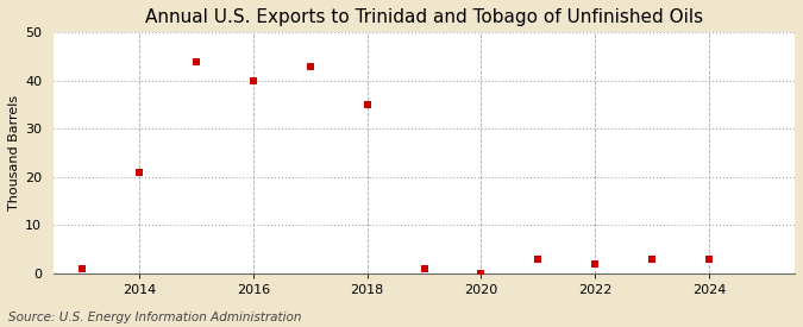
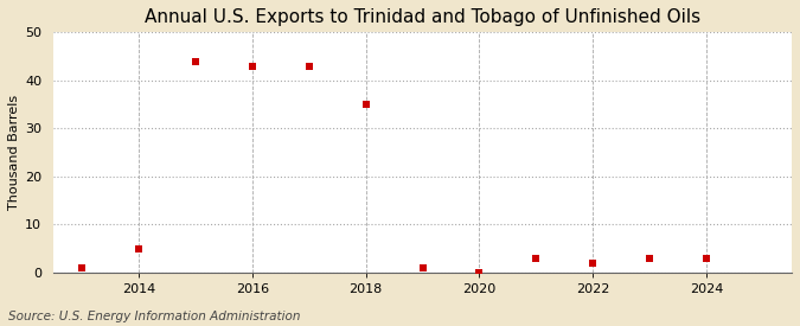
2014: 21 -> 5
2016: 40 -> 43
